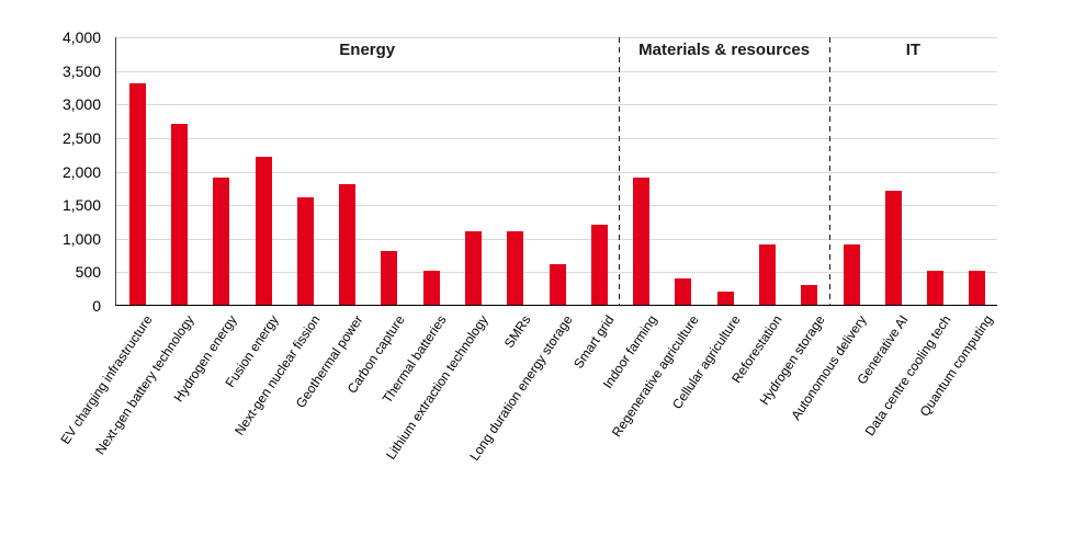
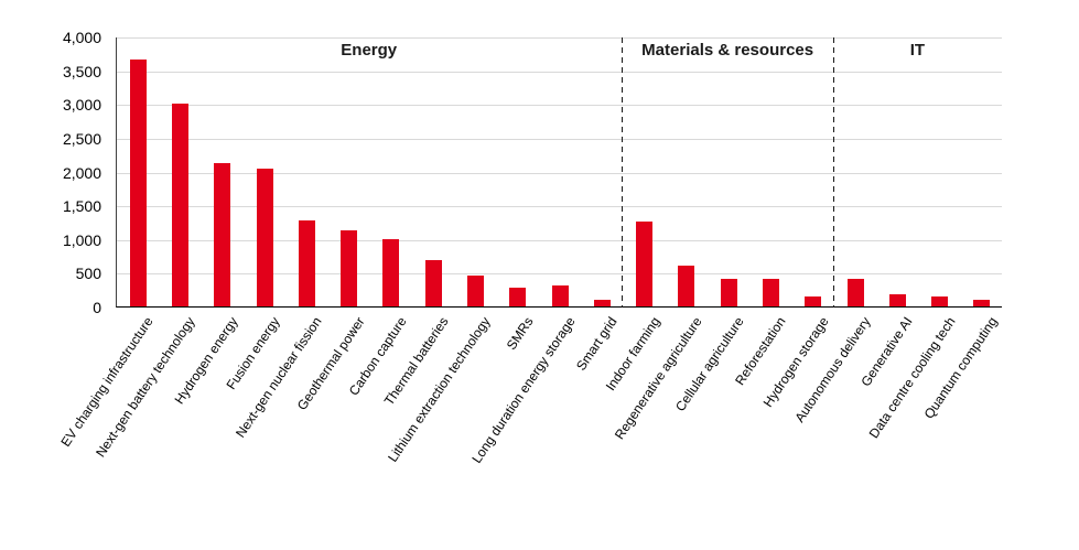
EV charging infrastructure: 3300 -> 3600
Next-gen battery technology: 2700 -> 3000
Hydrogen energy: 1900 -> 2100
Fusion energy: 2200 -> 2000
Next-gen nuclear fission: 1600 -> 1300
Geothermal power: 1800 -> 1100
Carbon capture: 800 -> 1000
Thermal batteries: 500 -> 700
Lithium extraction technology: 1100 -> 400
SMRs: 1100 -> 300
Long duration energy storage: 600 -> 300
Smart grid: 1200 -> 100
Indoor farming: 1900 -> 1200
Regenerative agriculture: 400 -> 600
Cellular agriculture: 200 -> 400
Reforestation: 900 -> 400
Hydrogen storage: 300 -> 200
Autonomous delivery: 900 -> 400
Generative AI: 1700 -> 200
Data centre cooling tech: 500 -> 100
Quantum computing: 500 -> 100
